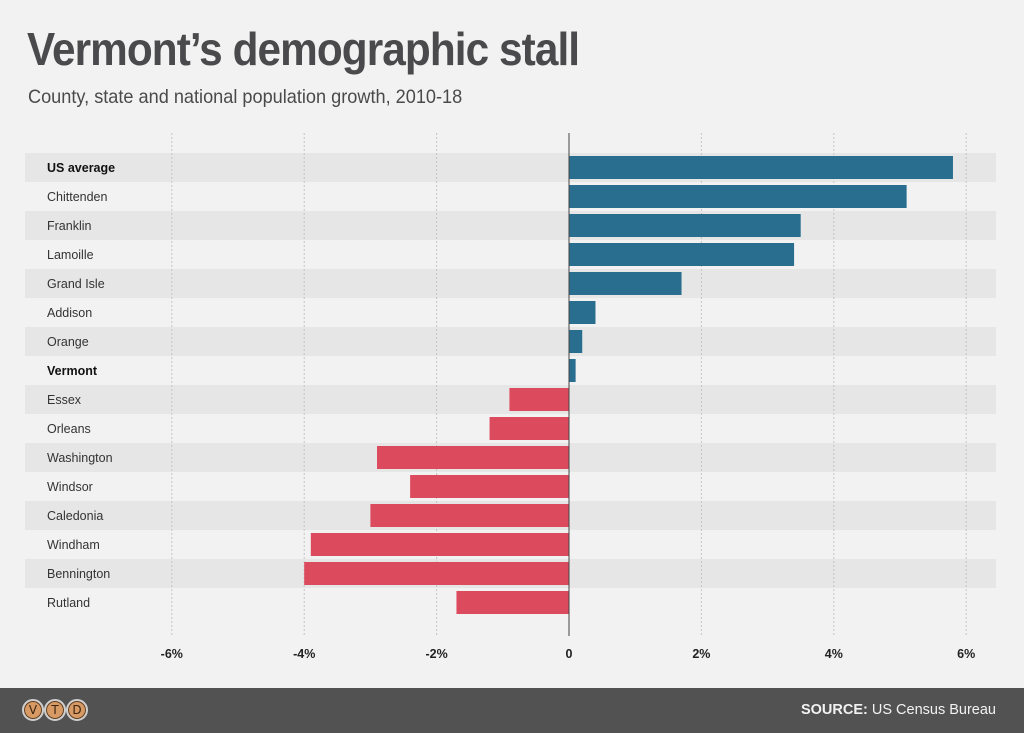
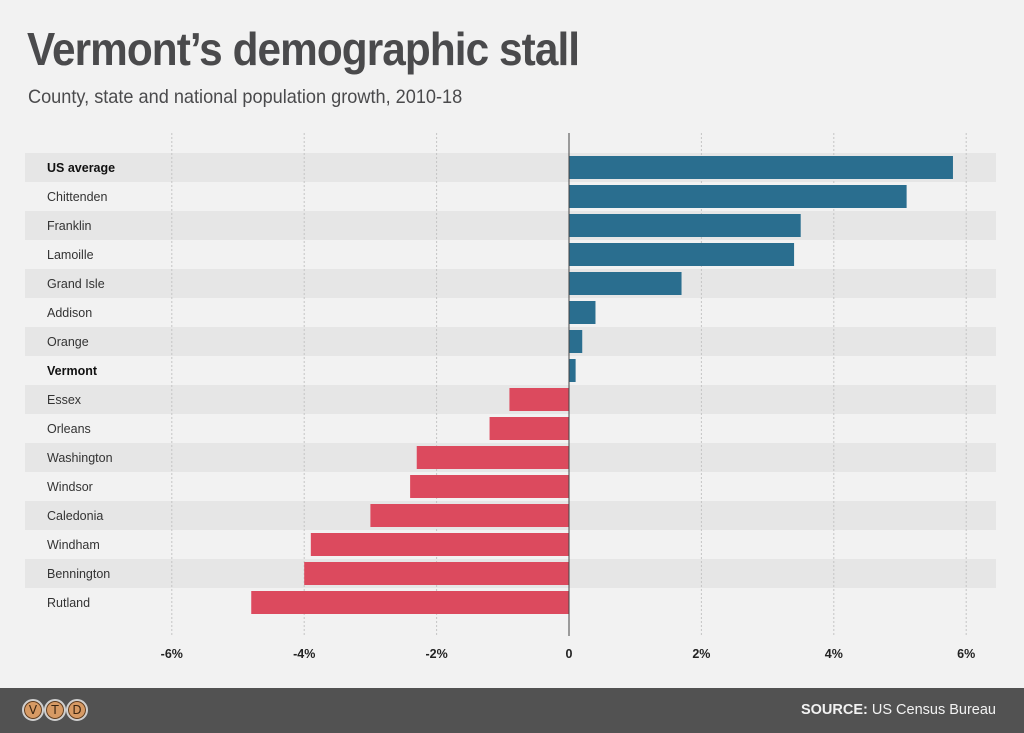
Washington: -2.9% -> -2.3%
Rutland: -1.7% -> -4.8%
